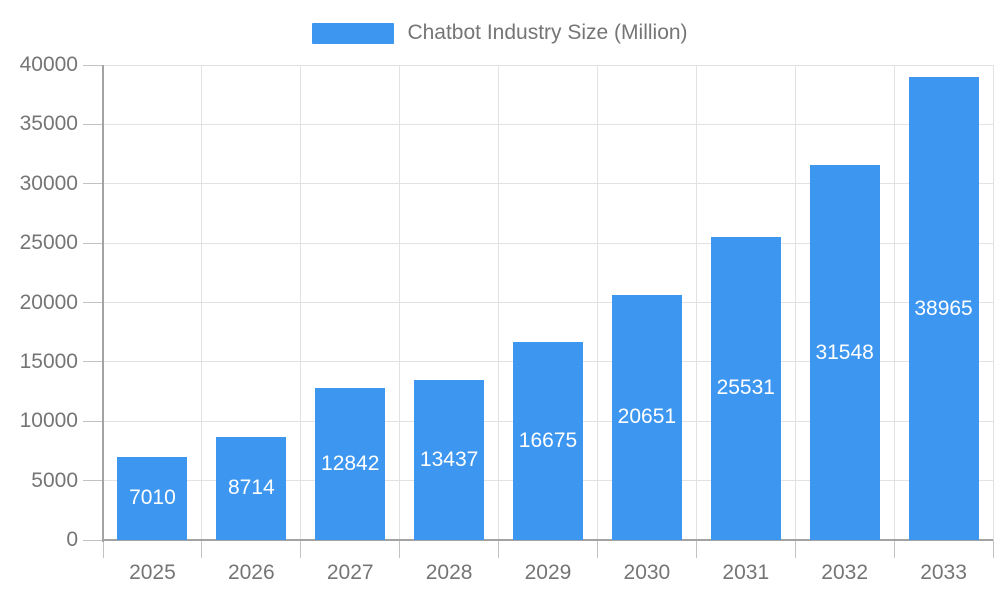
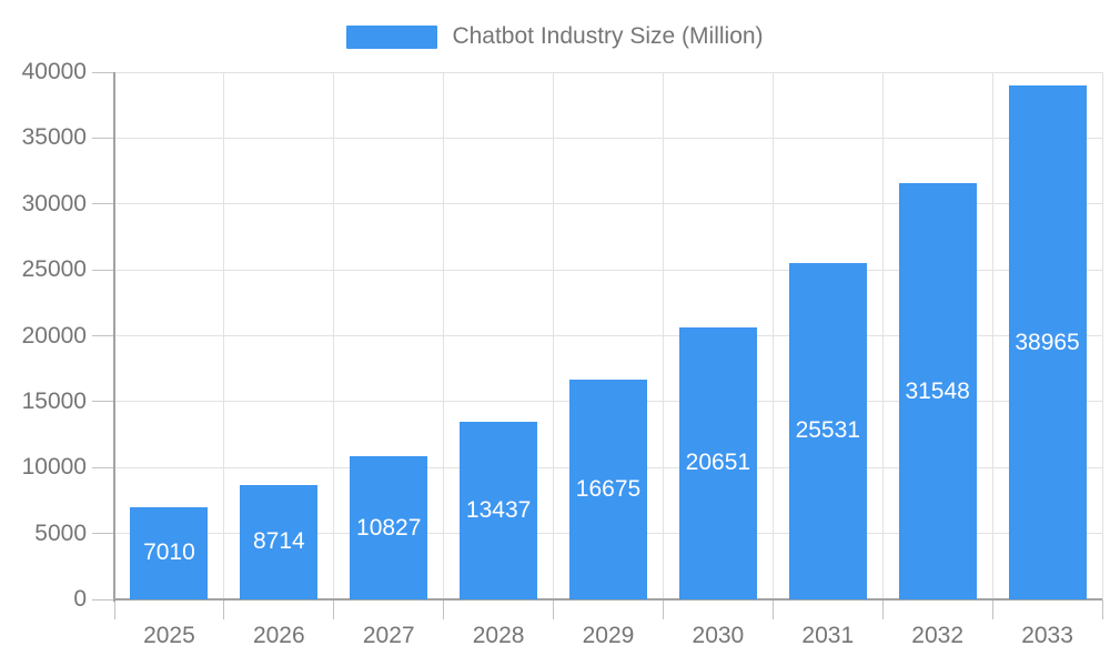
2027: 12842 -> 10827
